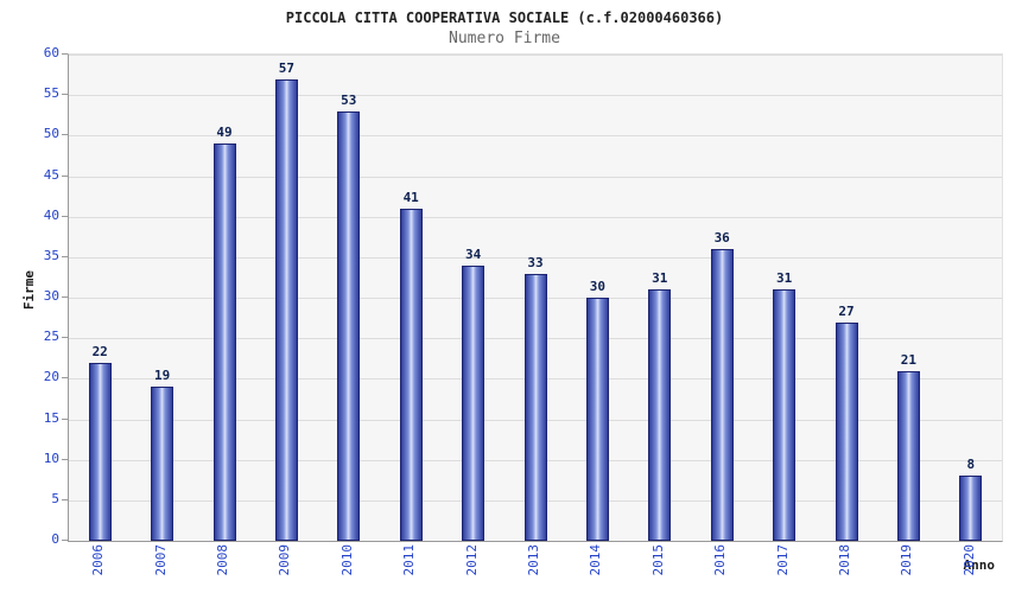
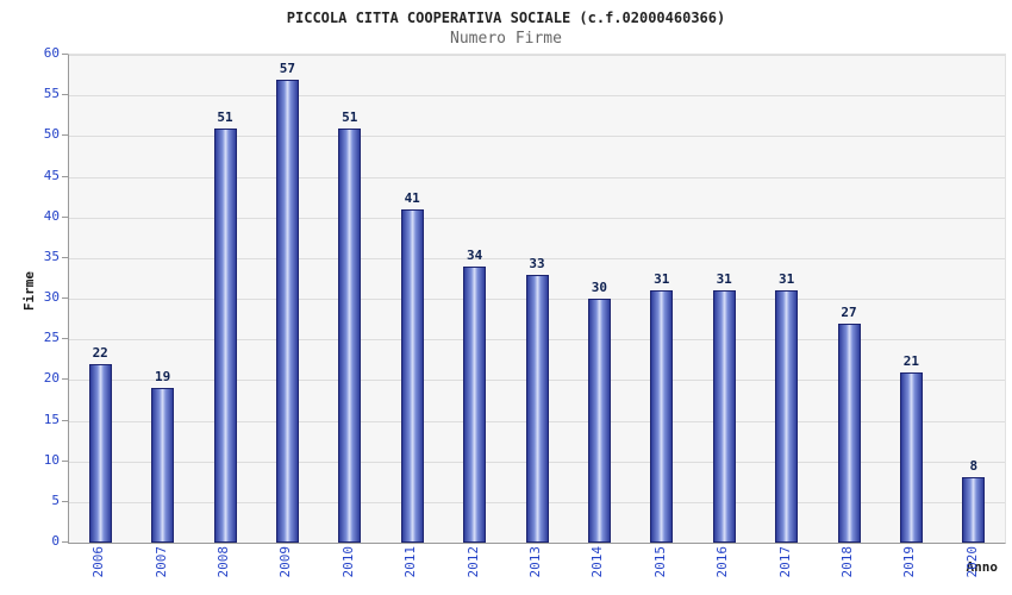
2008: 49 -> 51
2010: 53 -> 51
2016: 36 -> 31
